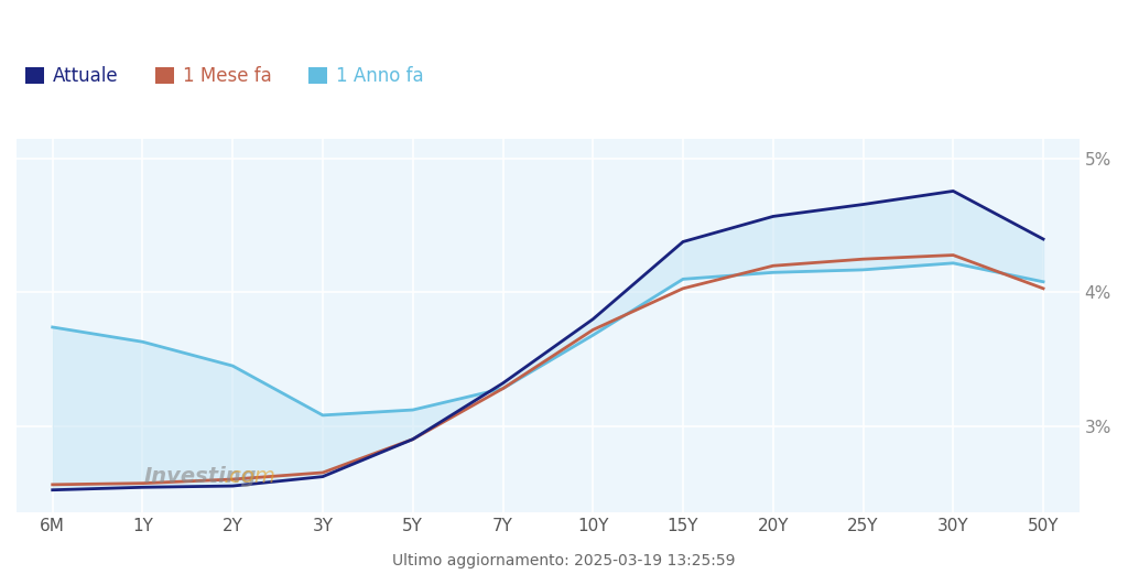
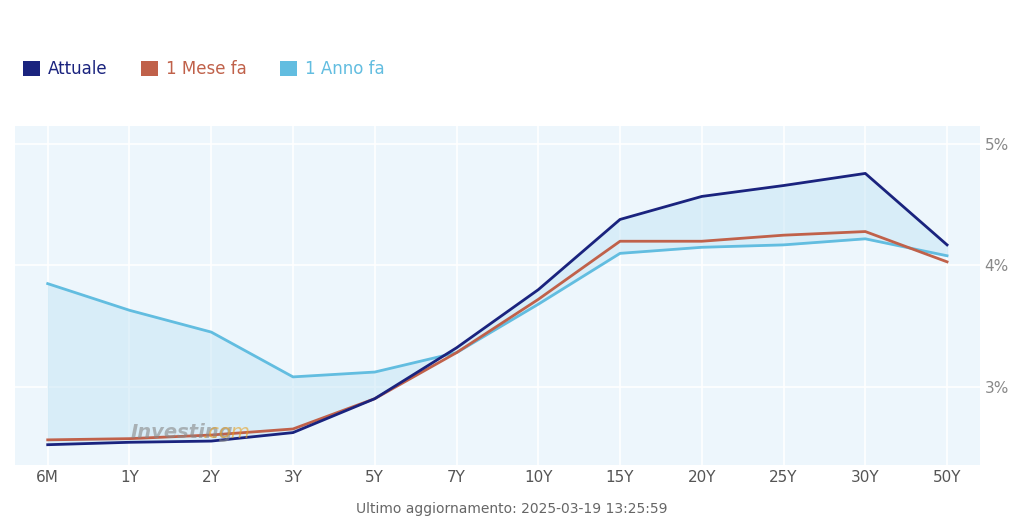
1 Anno fa/6M: 3.74% -> 3.85%
1 Mese fa/15Y: 4.03% -> 4.20%
Attuale/50Y: 4.40% -> 4.17%
